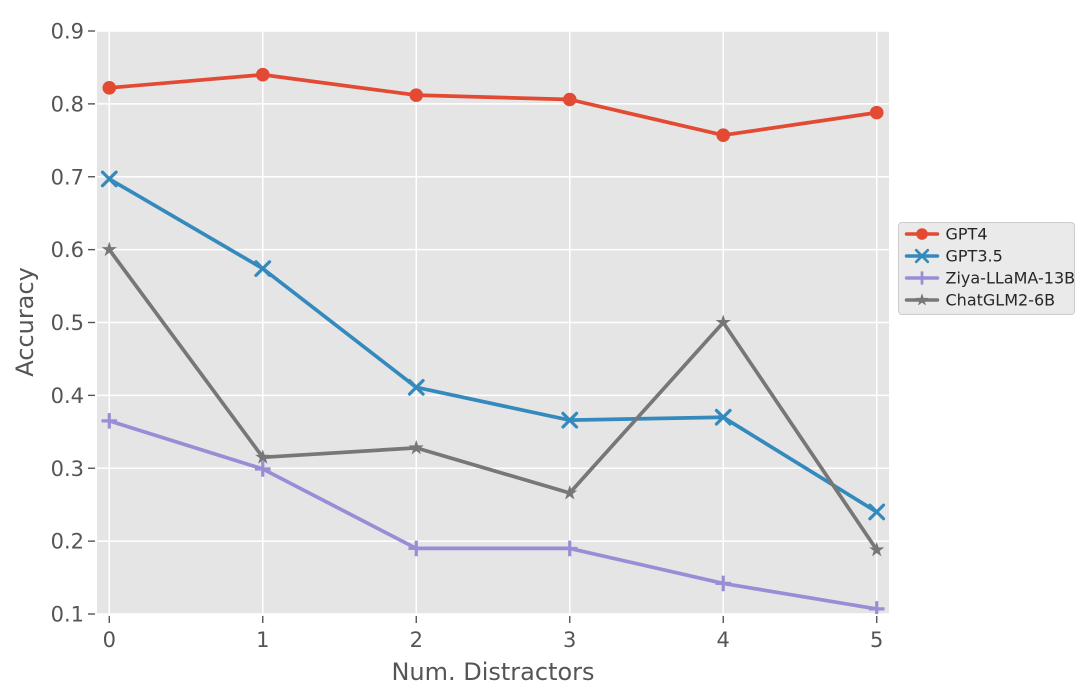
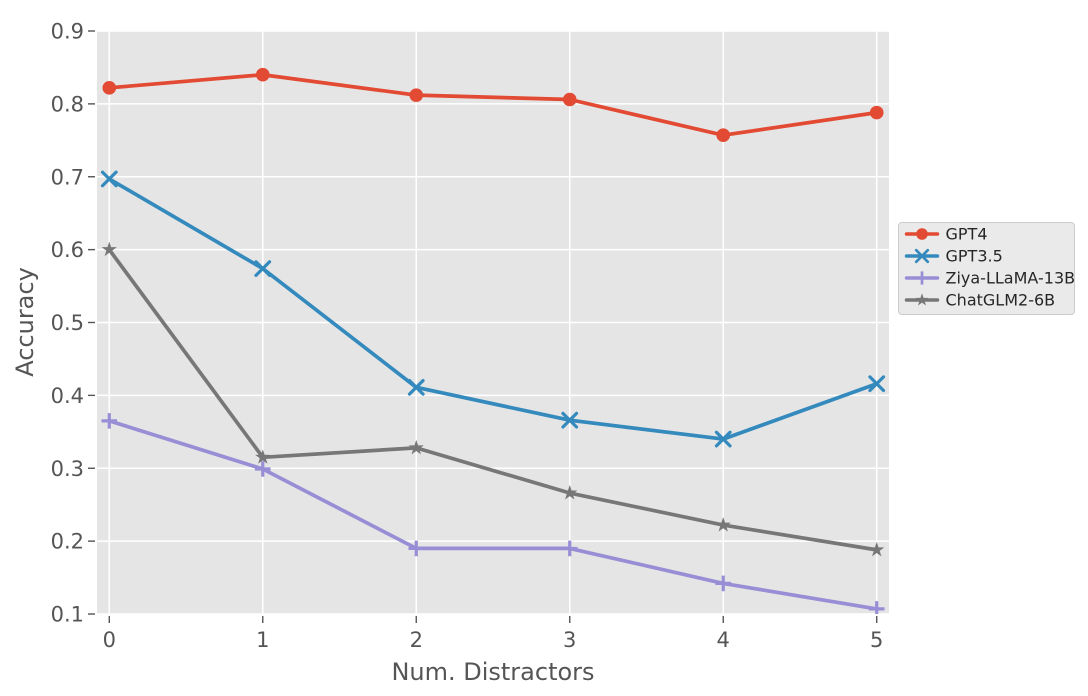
GPT3.5/4: 0.37 -> 0.34
ChatGLM2-6B/4: 0.50 -> 0.22
GPT3.5/5: 0.24 -> 0.42
